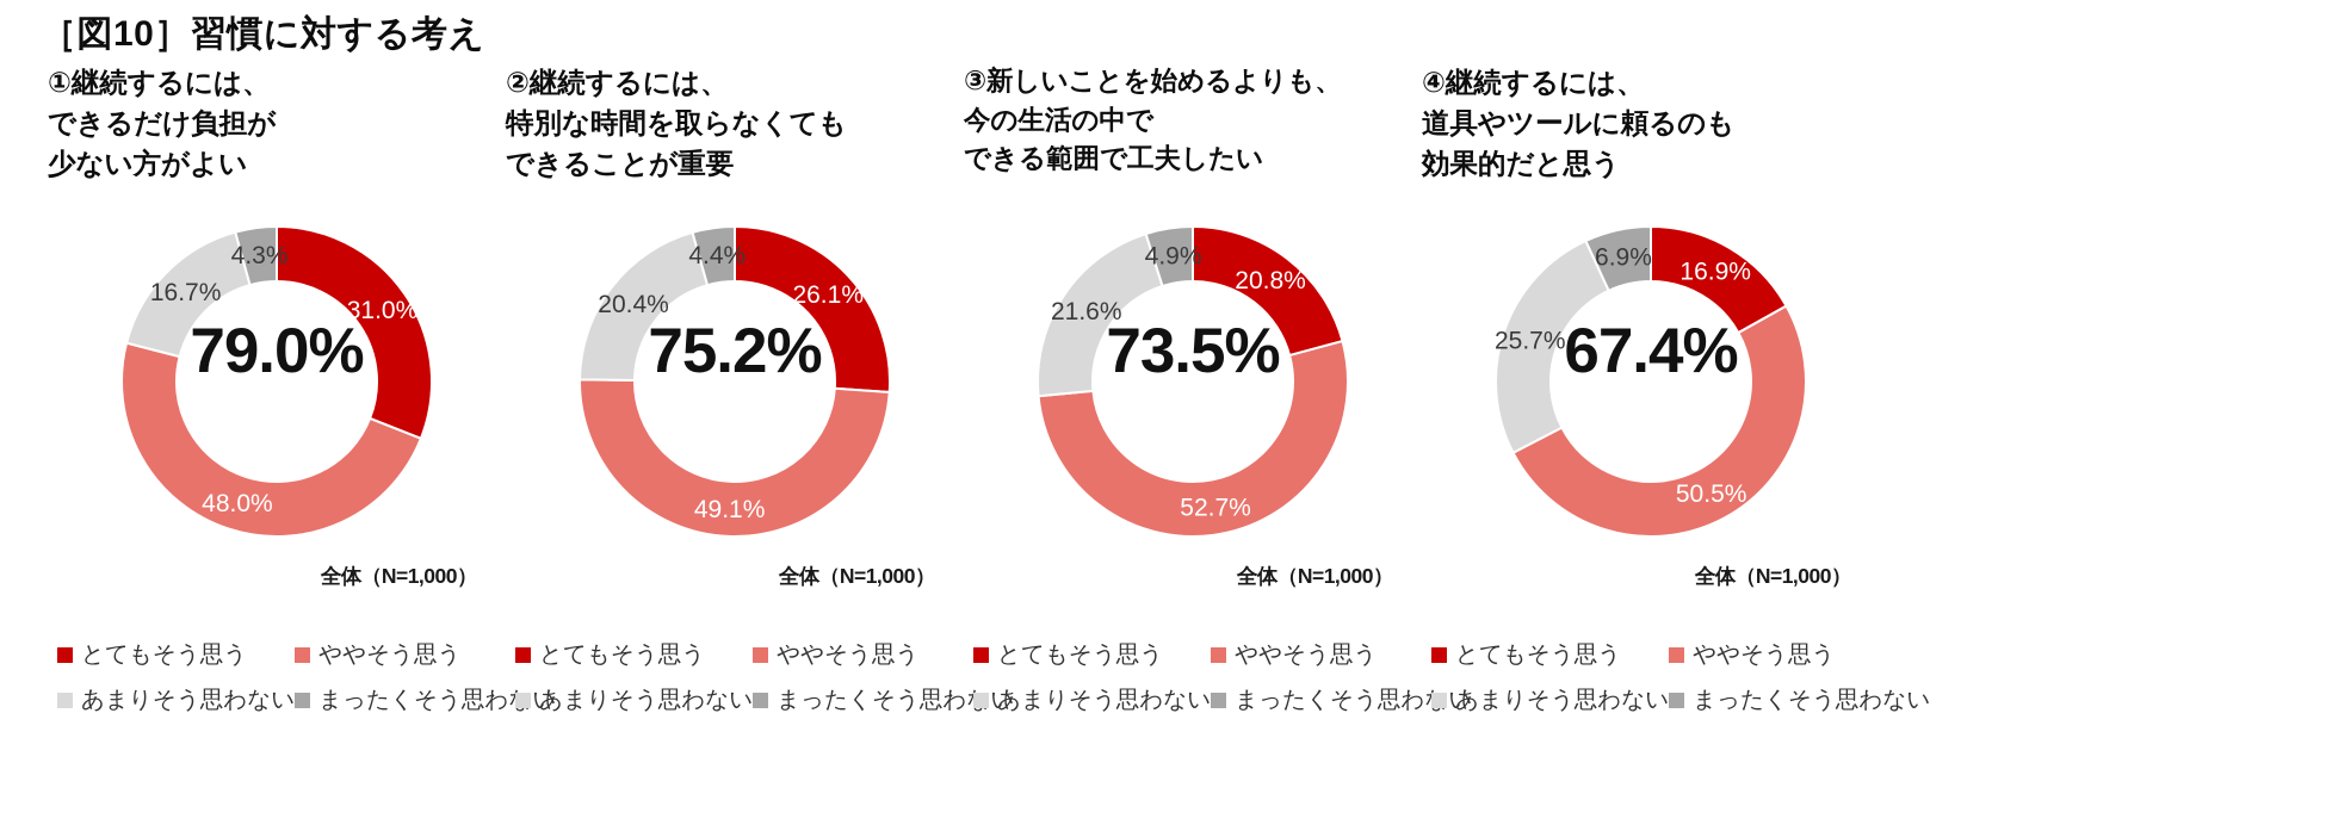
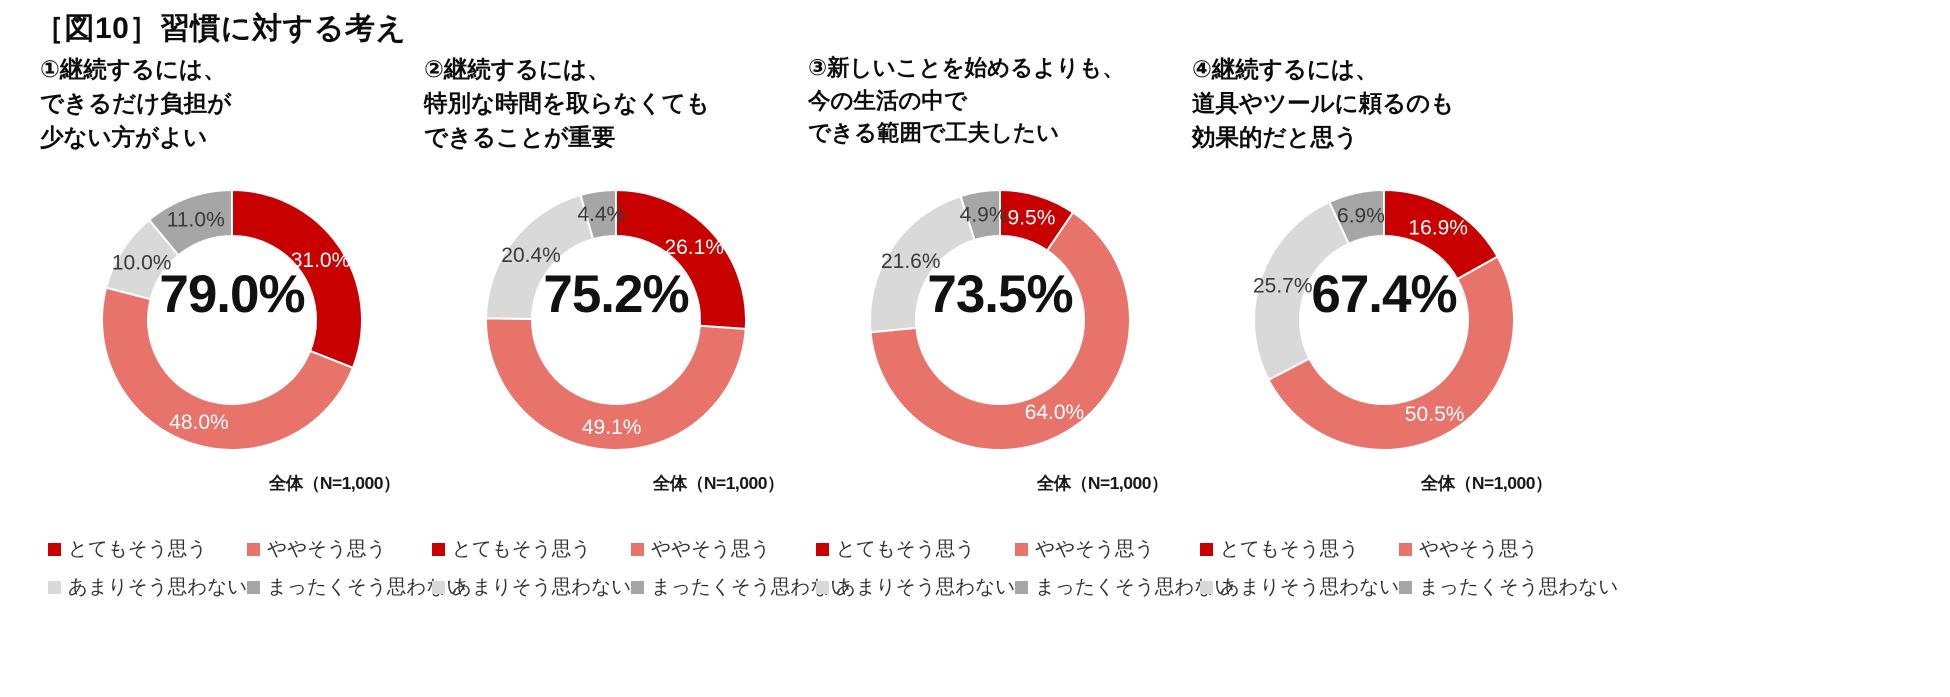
①継続するには、できるだけ負担が少ない方がよい/あまりそう思わない: 16.7% -> 10.0%
①継続するには、できるだけ負担が少ない方がよい/まったくそう思わない: 4.3% -> 11.0%
③新しいことを始めるよりも、今の生活の中でできる範囲で工夫したい/とてもそう思う: 20.8% -> 9.5%
③新しいことを始めるよりも、今の生活の中でできる範囲で工夫したい/ややそう思う: 52.7% -> 64.0%
